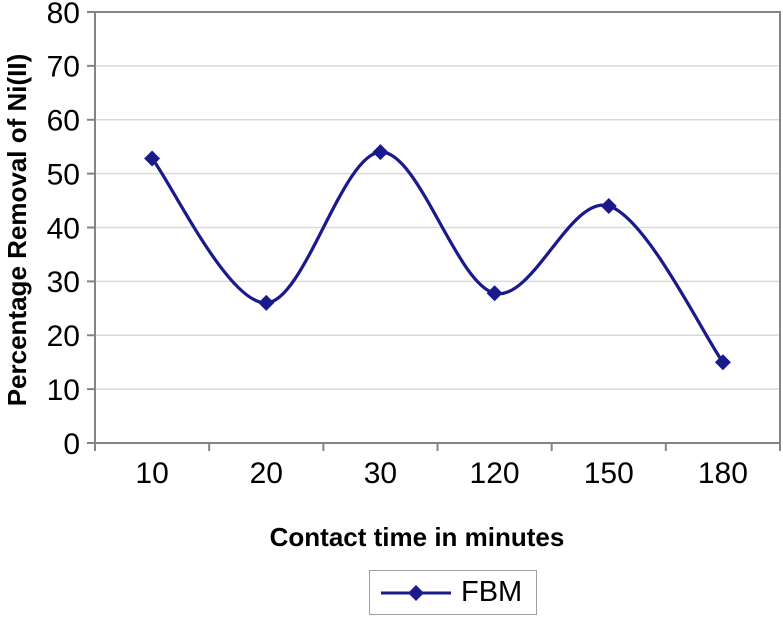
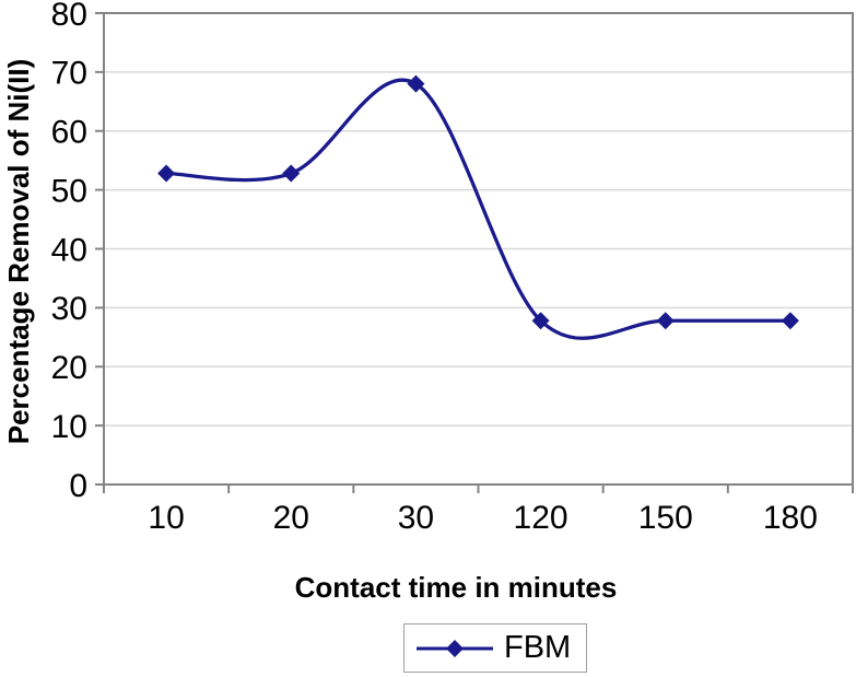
20: 26 -> 53
30: 54 -> 68
150: 44 -> 28
180: 15 -> 28
